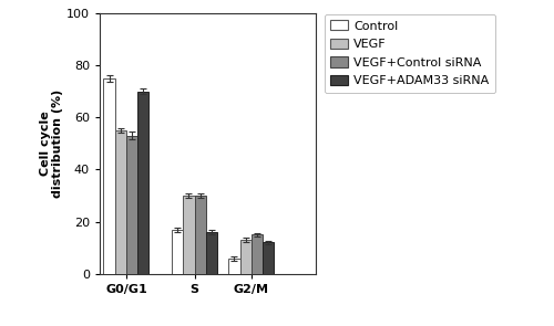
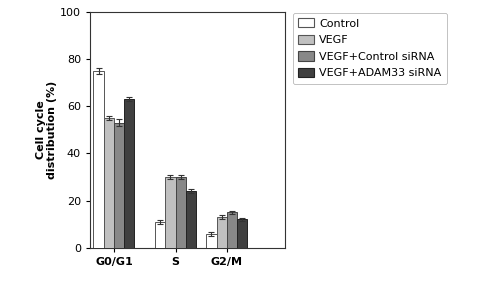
VEGF+ADAM33 siRNA/G0/G1: 70 -> 63
Control/S: 17 -> 11
VEGF+ADAM33 siRNA/S: 16 -> 24
